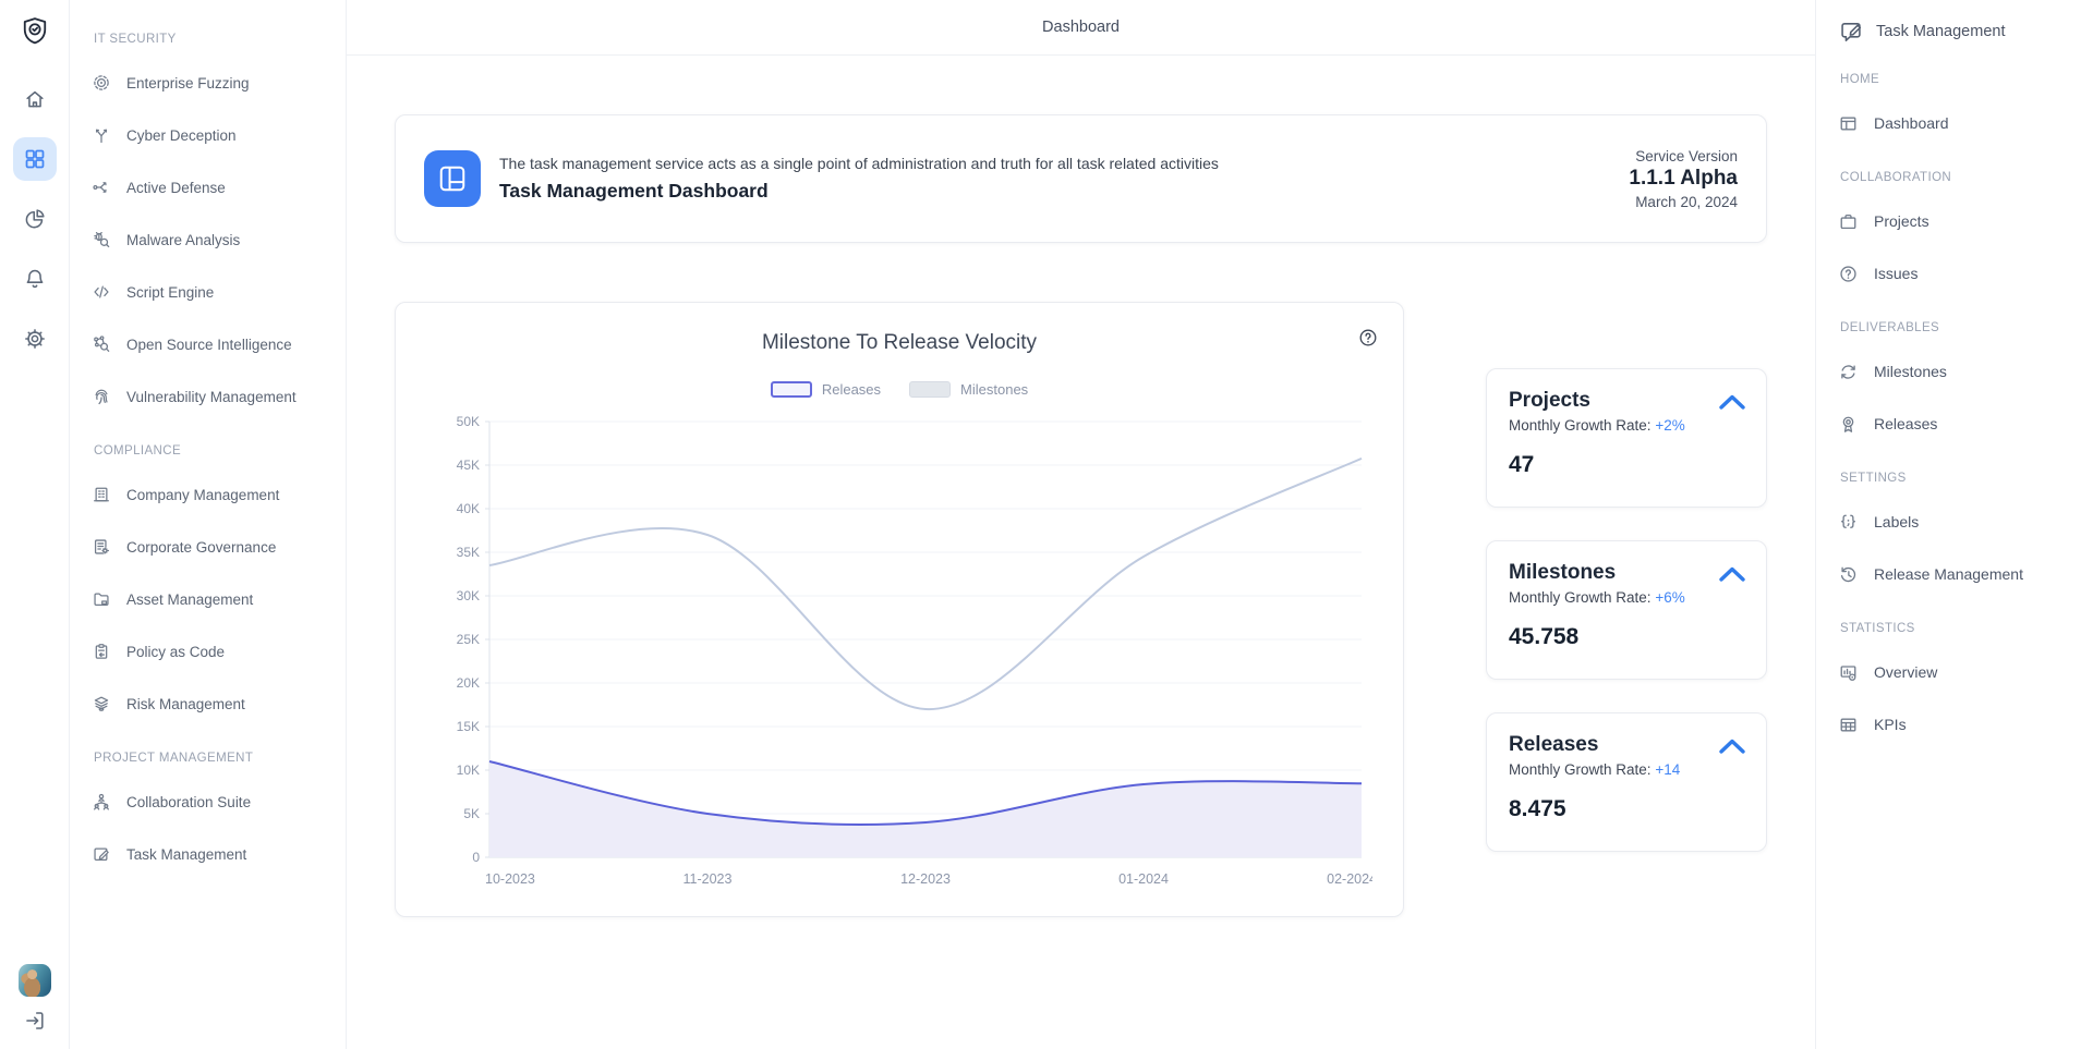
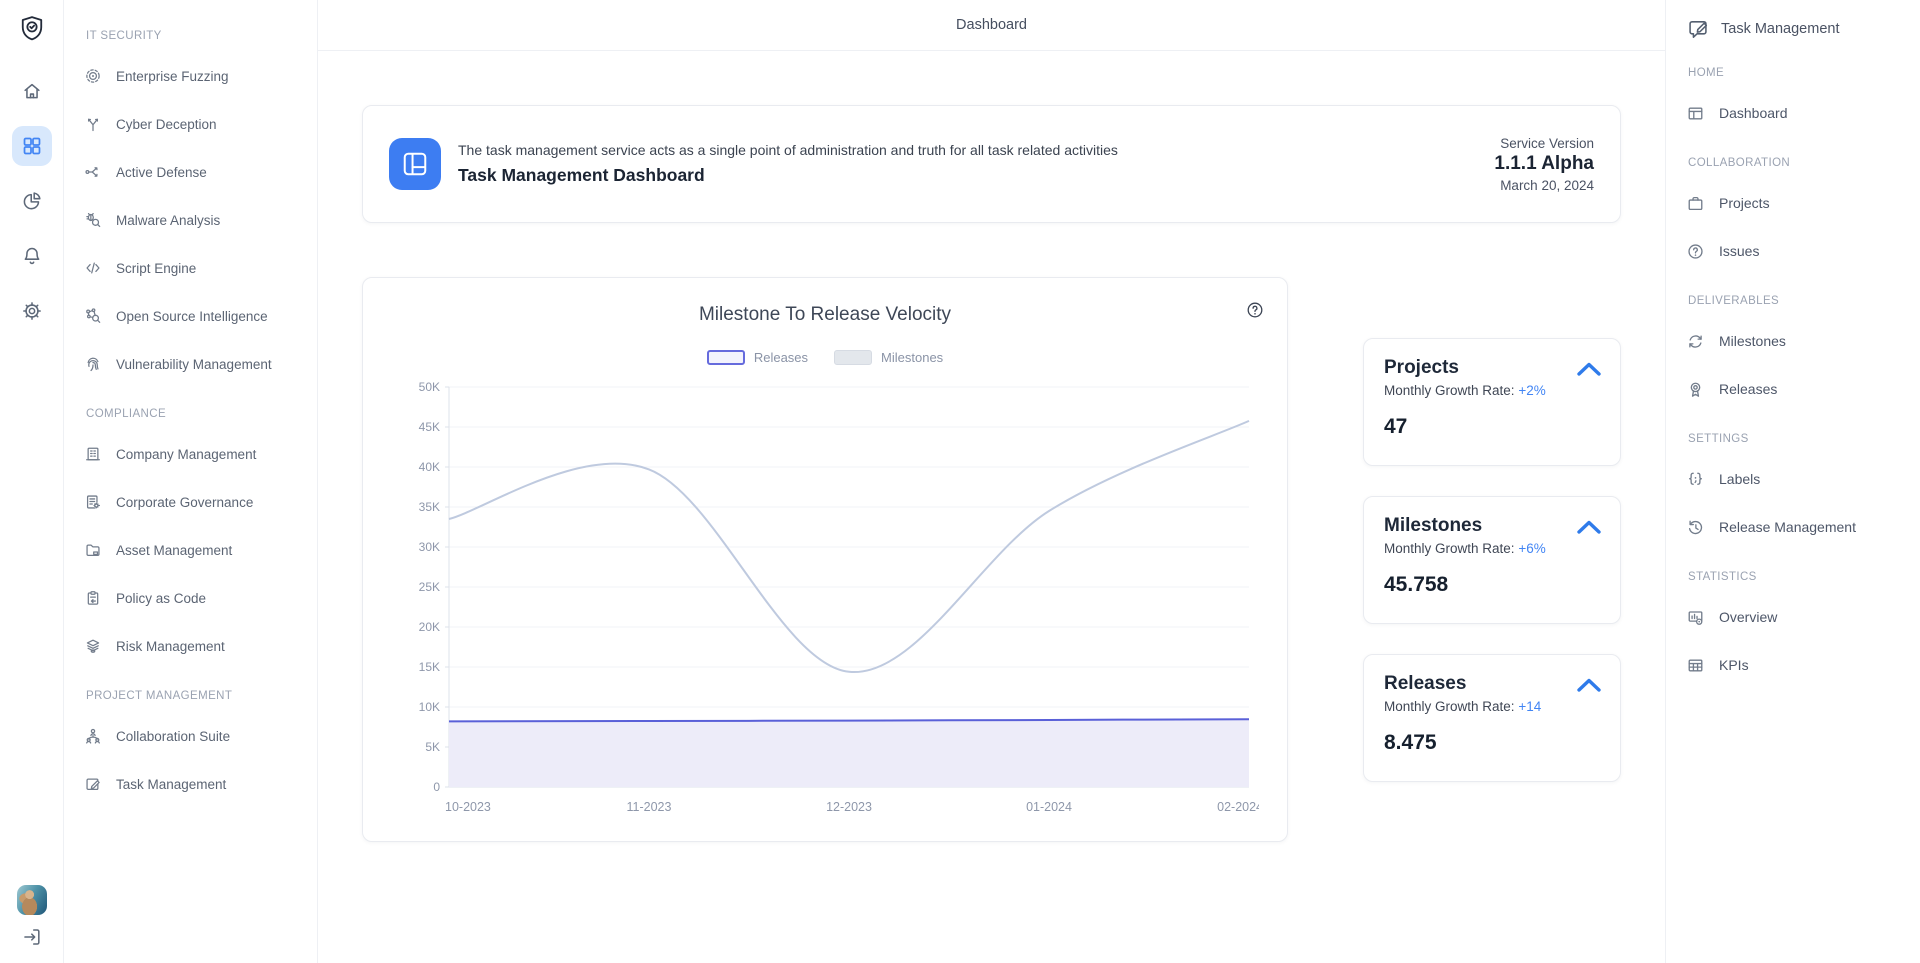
Releases/10-2023: 11K -> 8K
Releases/11-2023: 5K -> 8K
Milestones/11-2023: 37K -> 40K
Releases/12-2023: 4K -> 8K
Milestones/12-2023: 17K -> 14K
